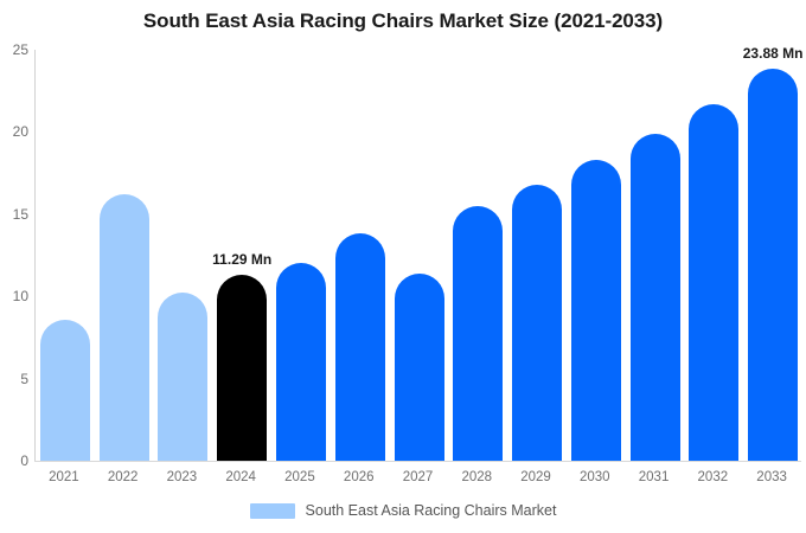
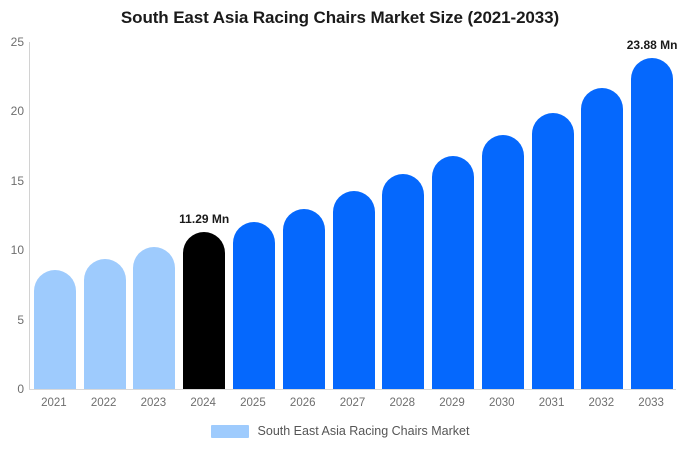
2022: 16.2 -> 9.4
2026: 13.8 -> 13.0
2027: 11.4 -> 14.3
